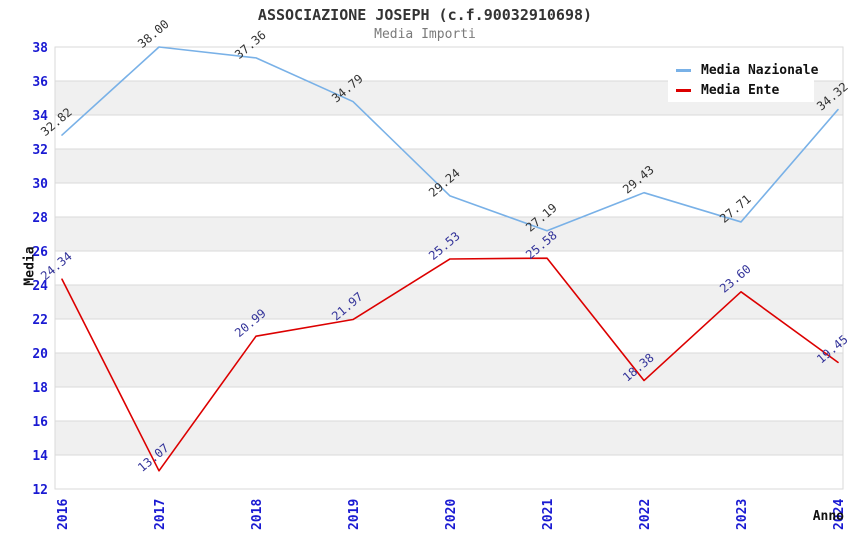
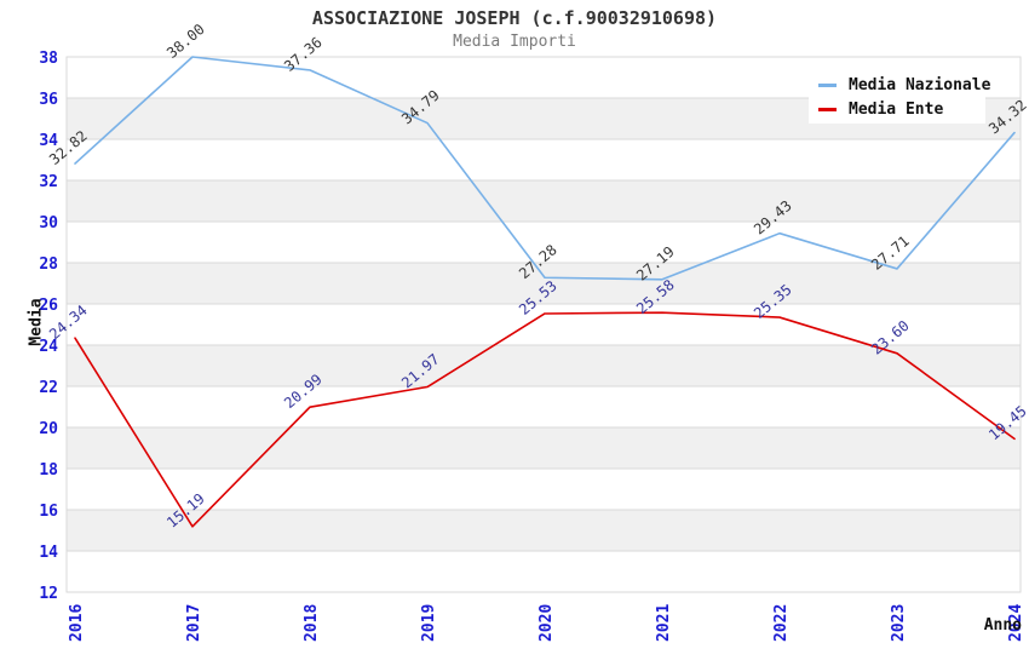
Media Ente/2017: 13.07 -> 15.19
Media Nazionale/2020: 29.24 -> 27.28
Media Ente/2022: 18.38 -> 25.35
